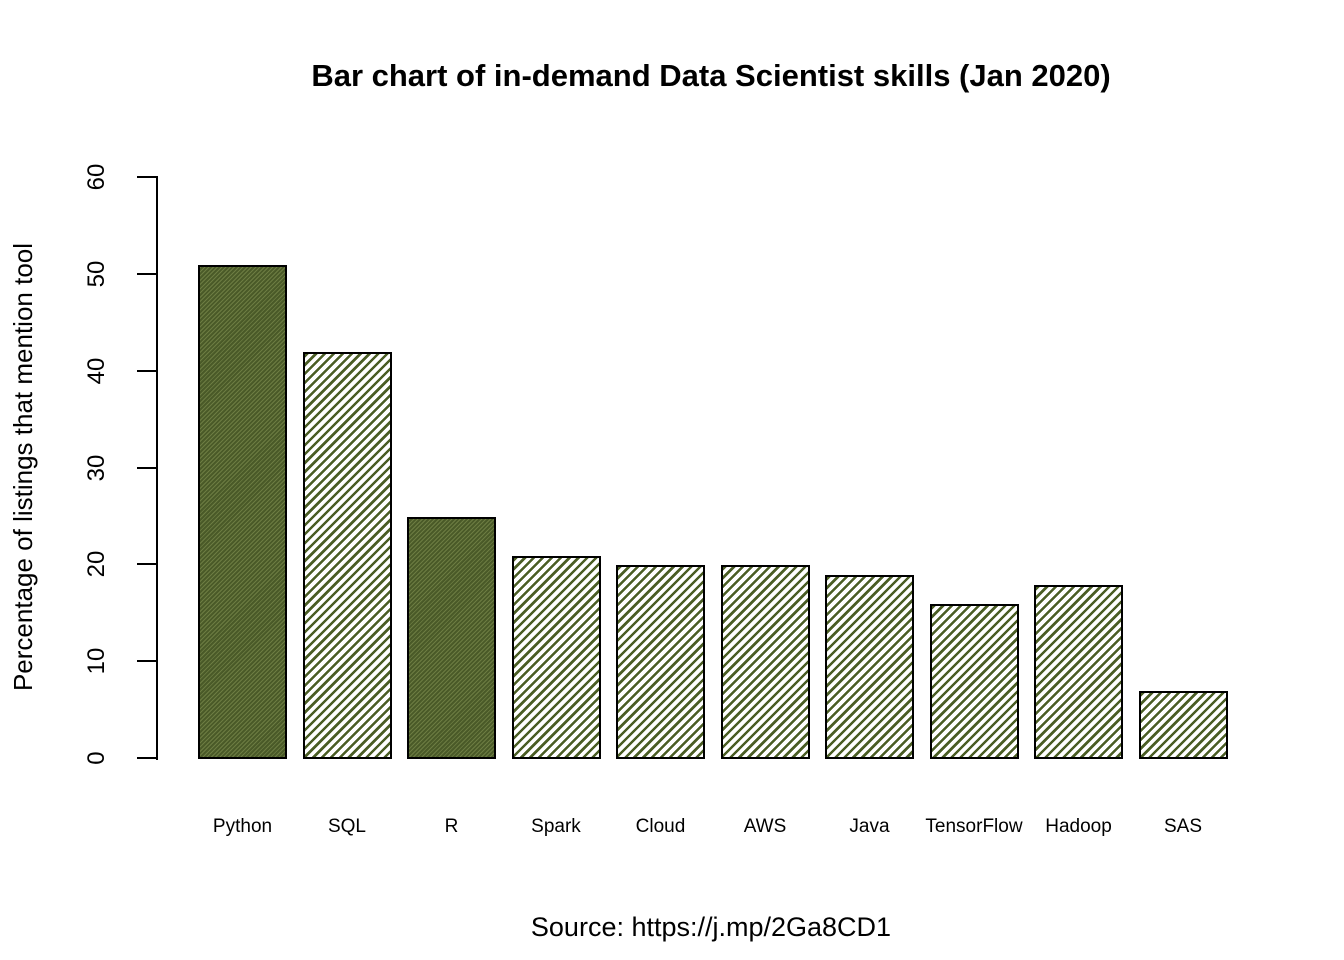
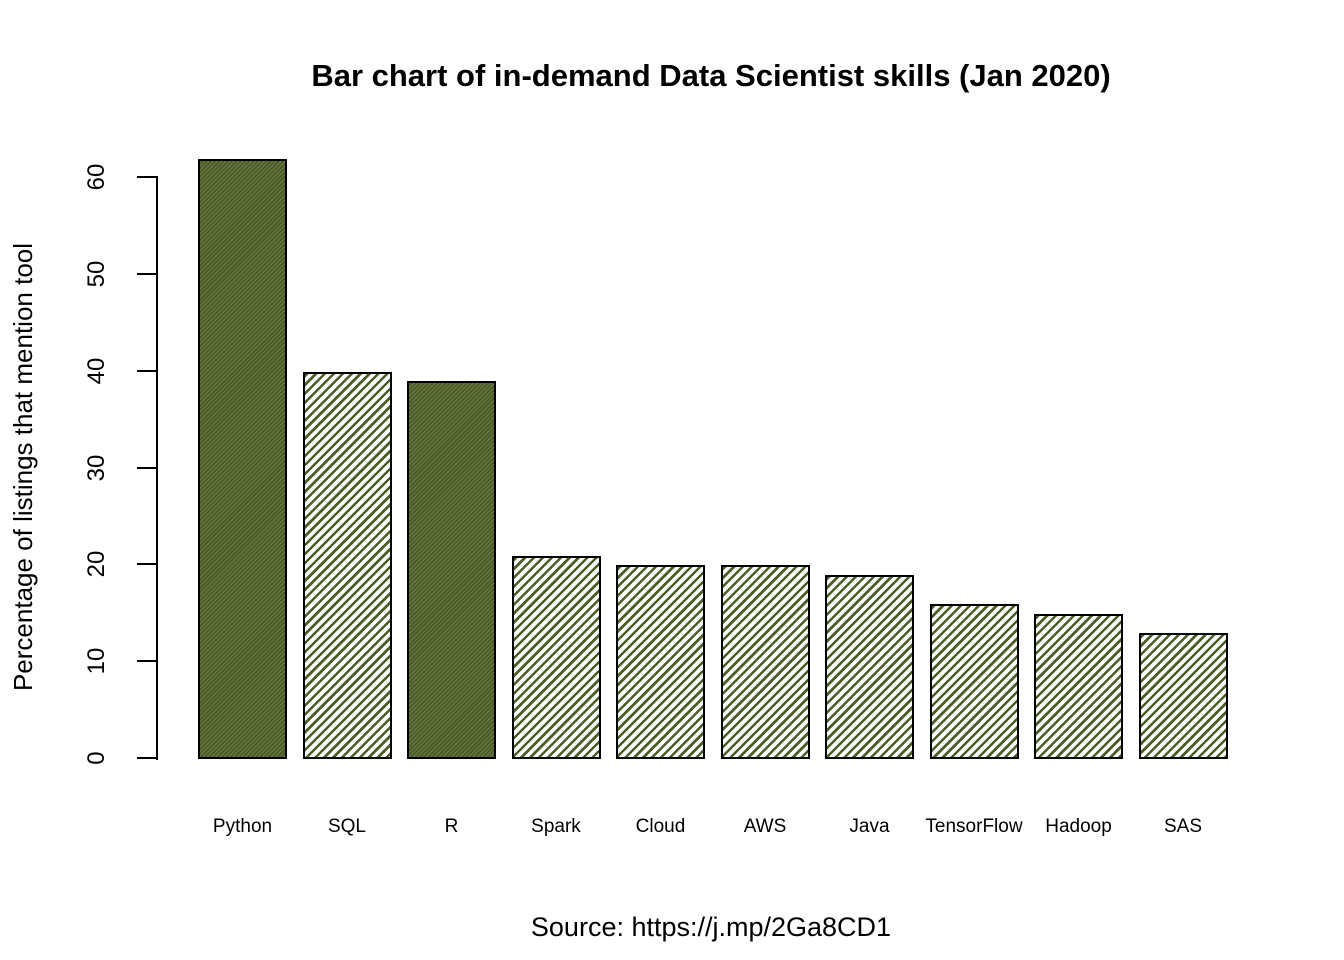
Python: 51 -> 62
SQL: 42 -> 40
R: 25 -> 39
Hadoop: 18 -> 15
SAS: 7 -> 13
